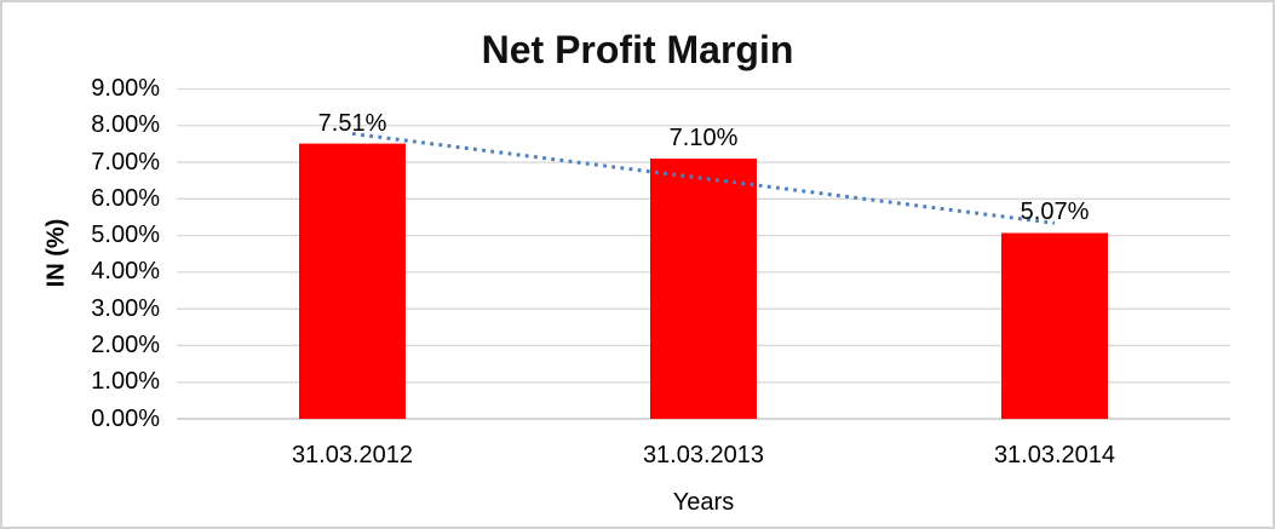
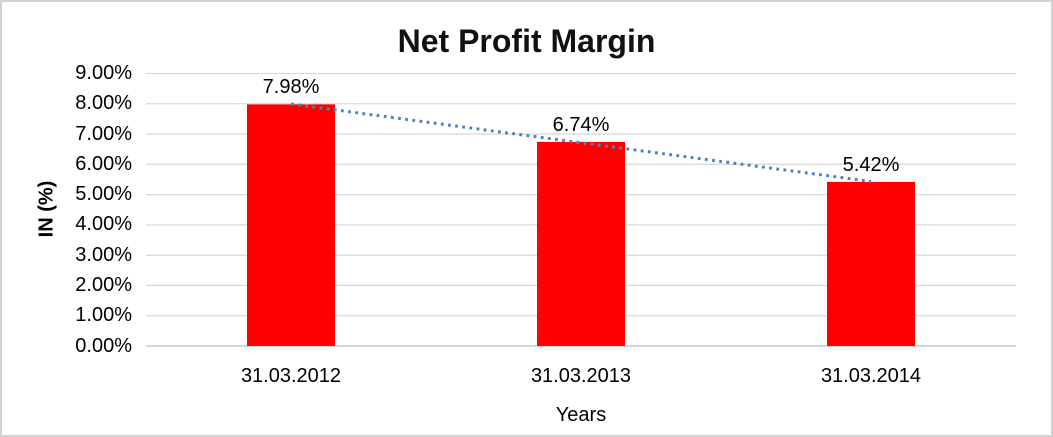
31.03.2012: 7.51% -> 7.98%
31.03.2013: 7.10% -> 6.74%
31.03.2014: 5.07% -> 5.42%
